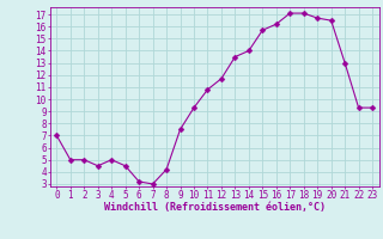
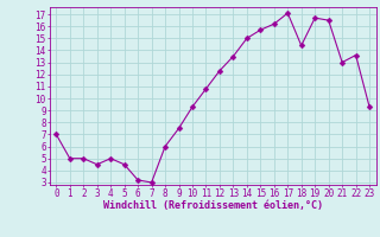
8: 4.2 -> 6.0
12: 11.7 -> 12.3
14: 14.0 -> 15.0
18: 17.1 -> 14.4
22: 9.3 -> 13.6
